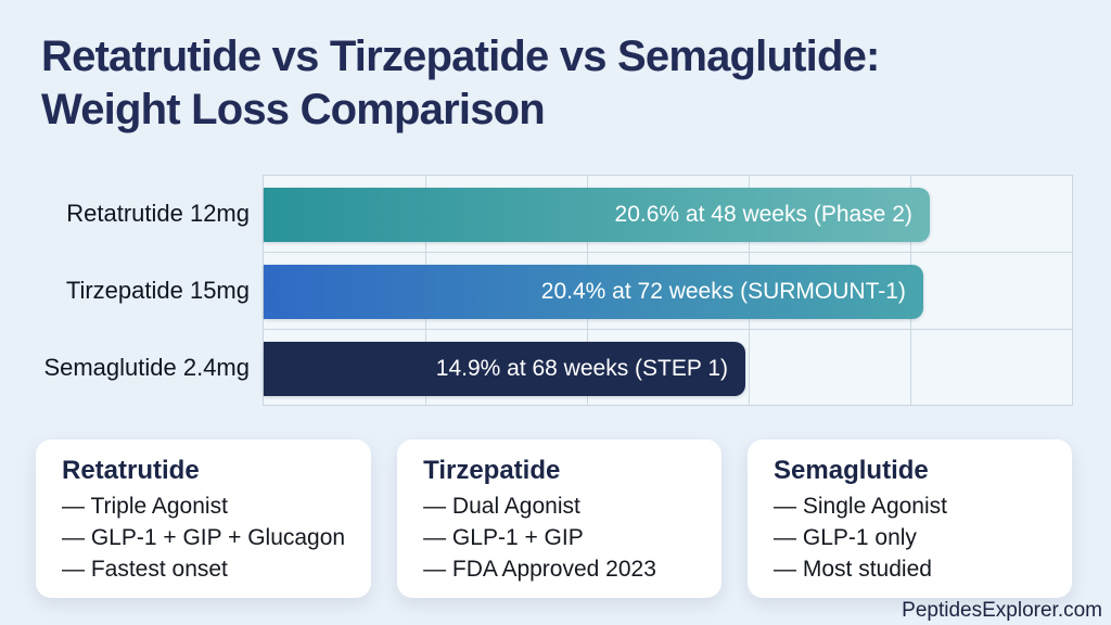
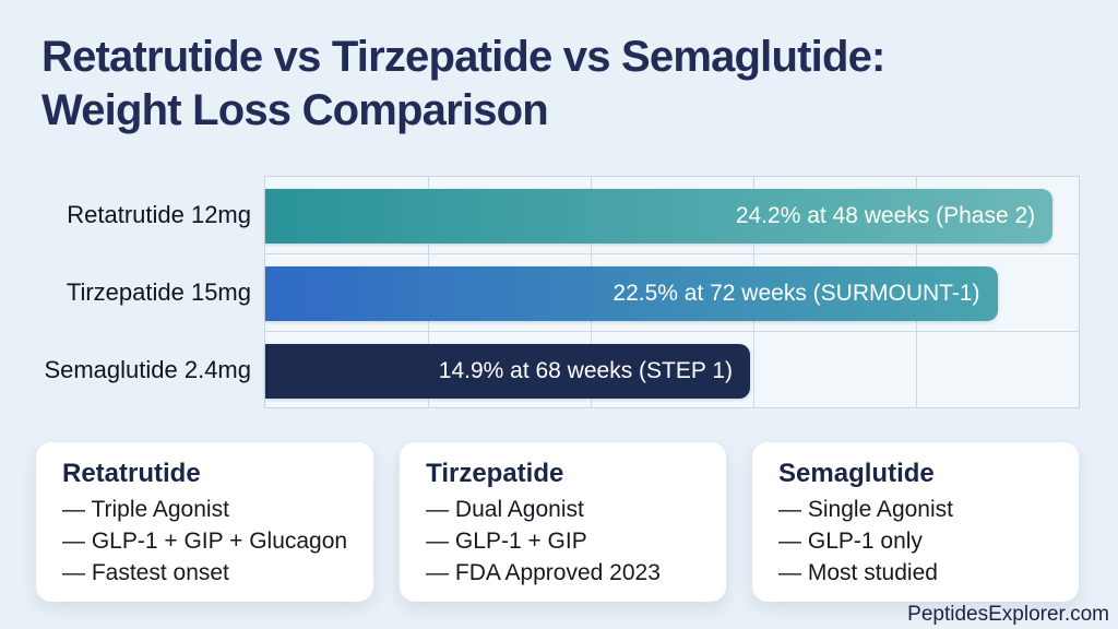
Retatrutide 12mg: 20.6% -> 24.2%
Tirzepatide 15mg: 20.4% -> 22.5%
